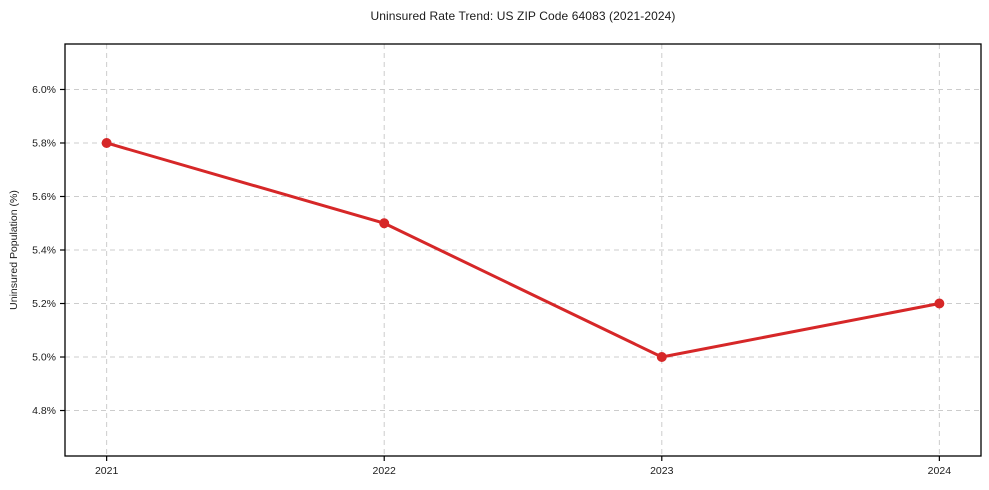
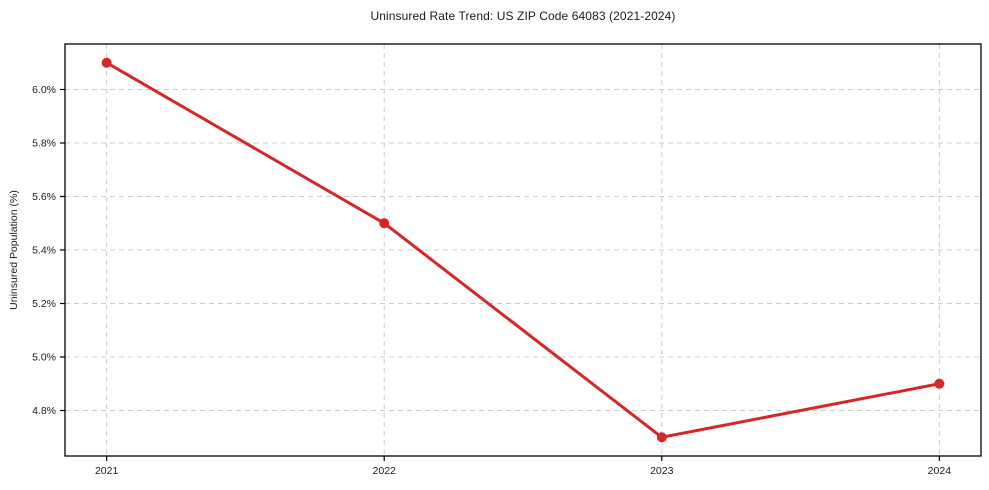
2021: 5.8% -> 6.1%
2023: 5.0% -> 4.7%
2024: 5.2% -> 4.9%
